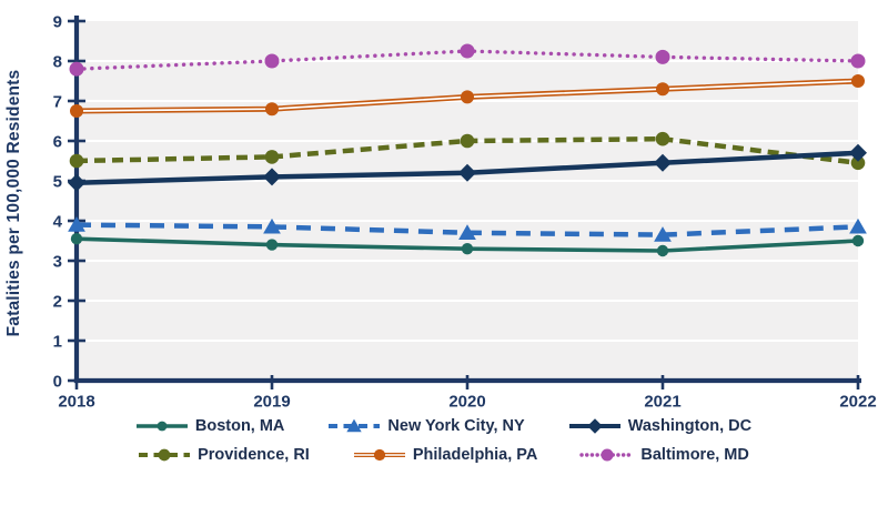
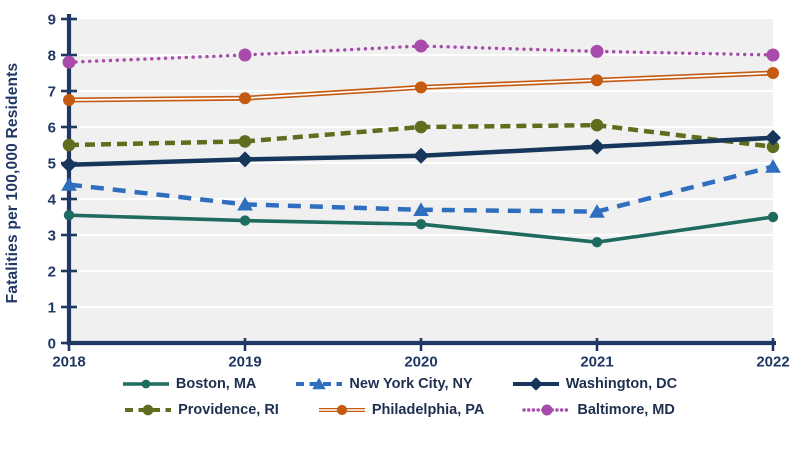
New York City, NY/2018: 3.9 -> 4.4
Boston, MA/2021: 3.2 -> 2.8
New York City, NY/2022: 3.9 -> 4.9
